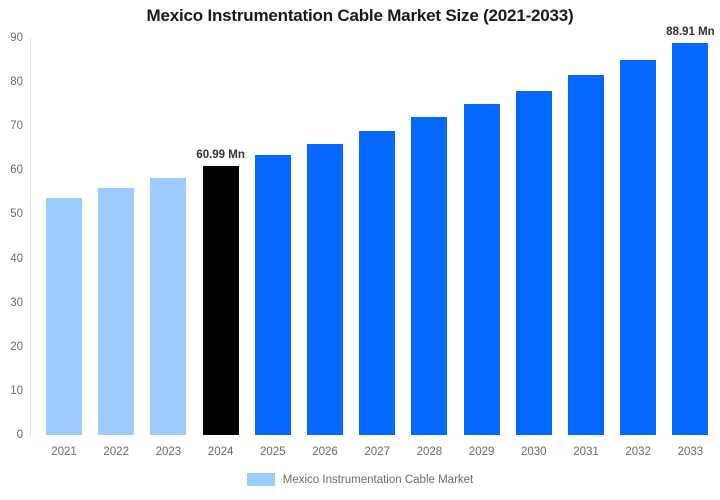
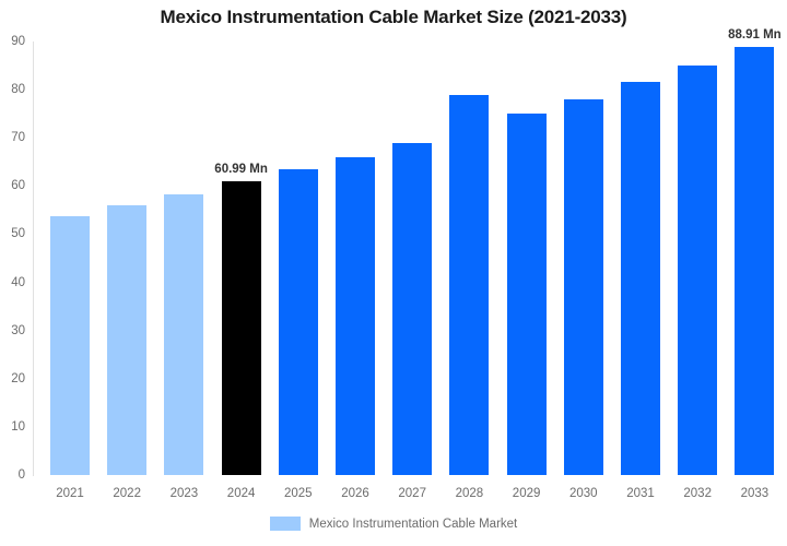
2028: 72 -> 79
